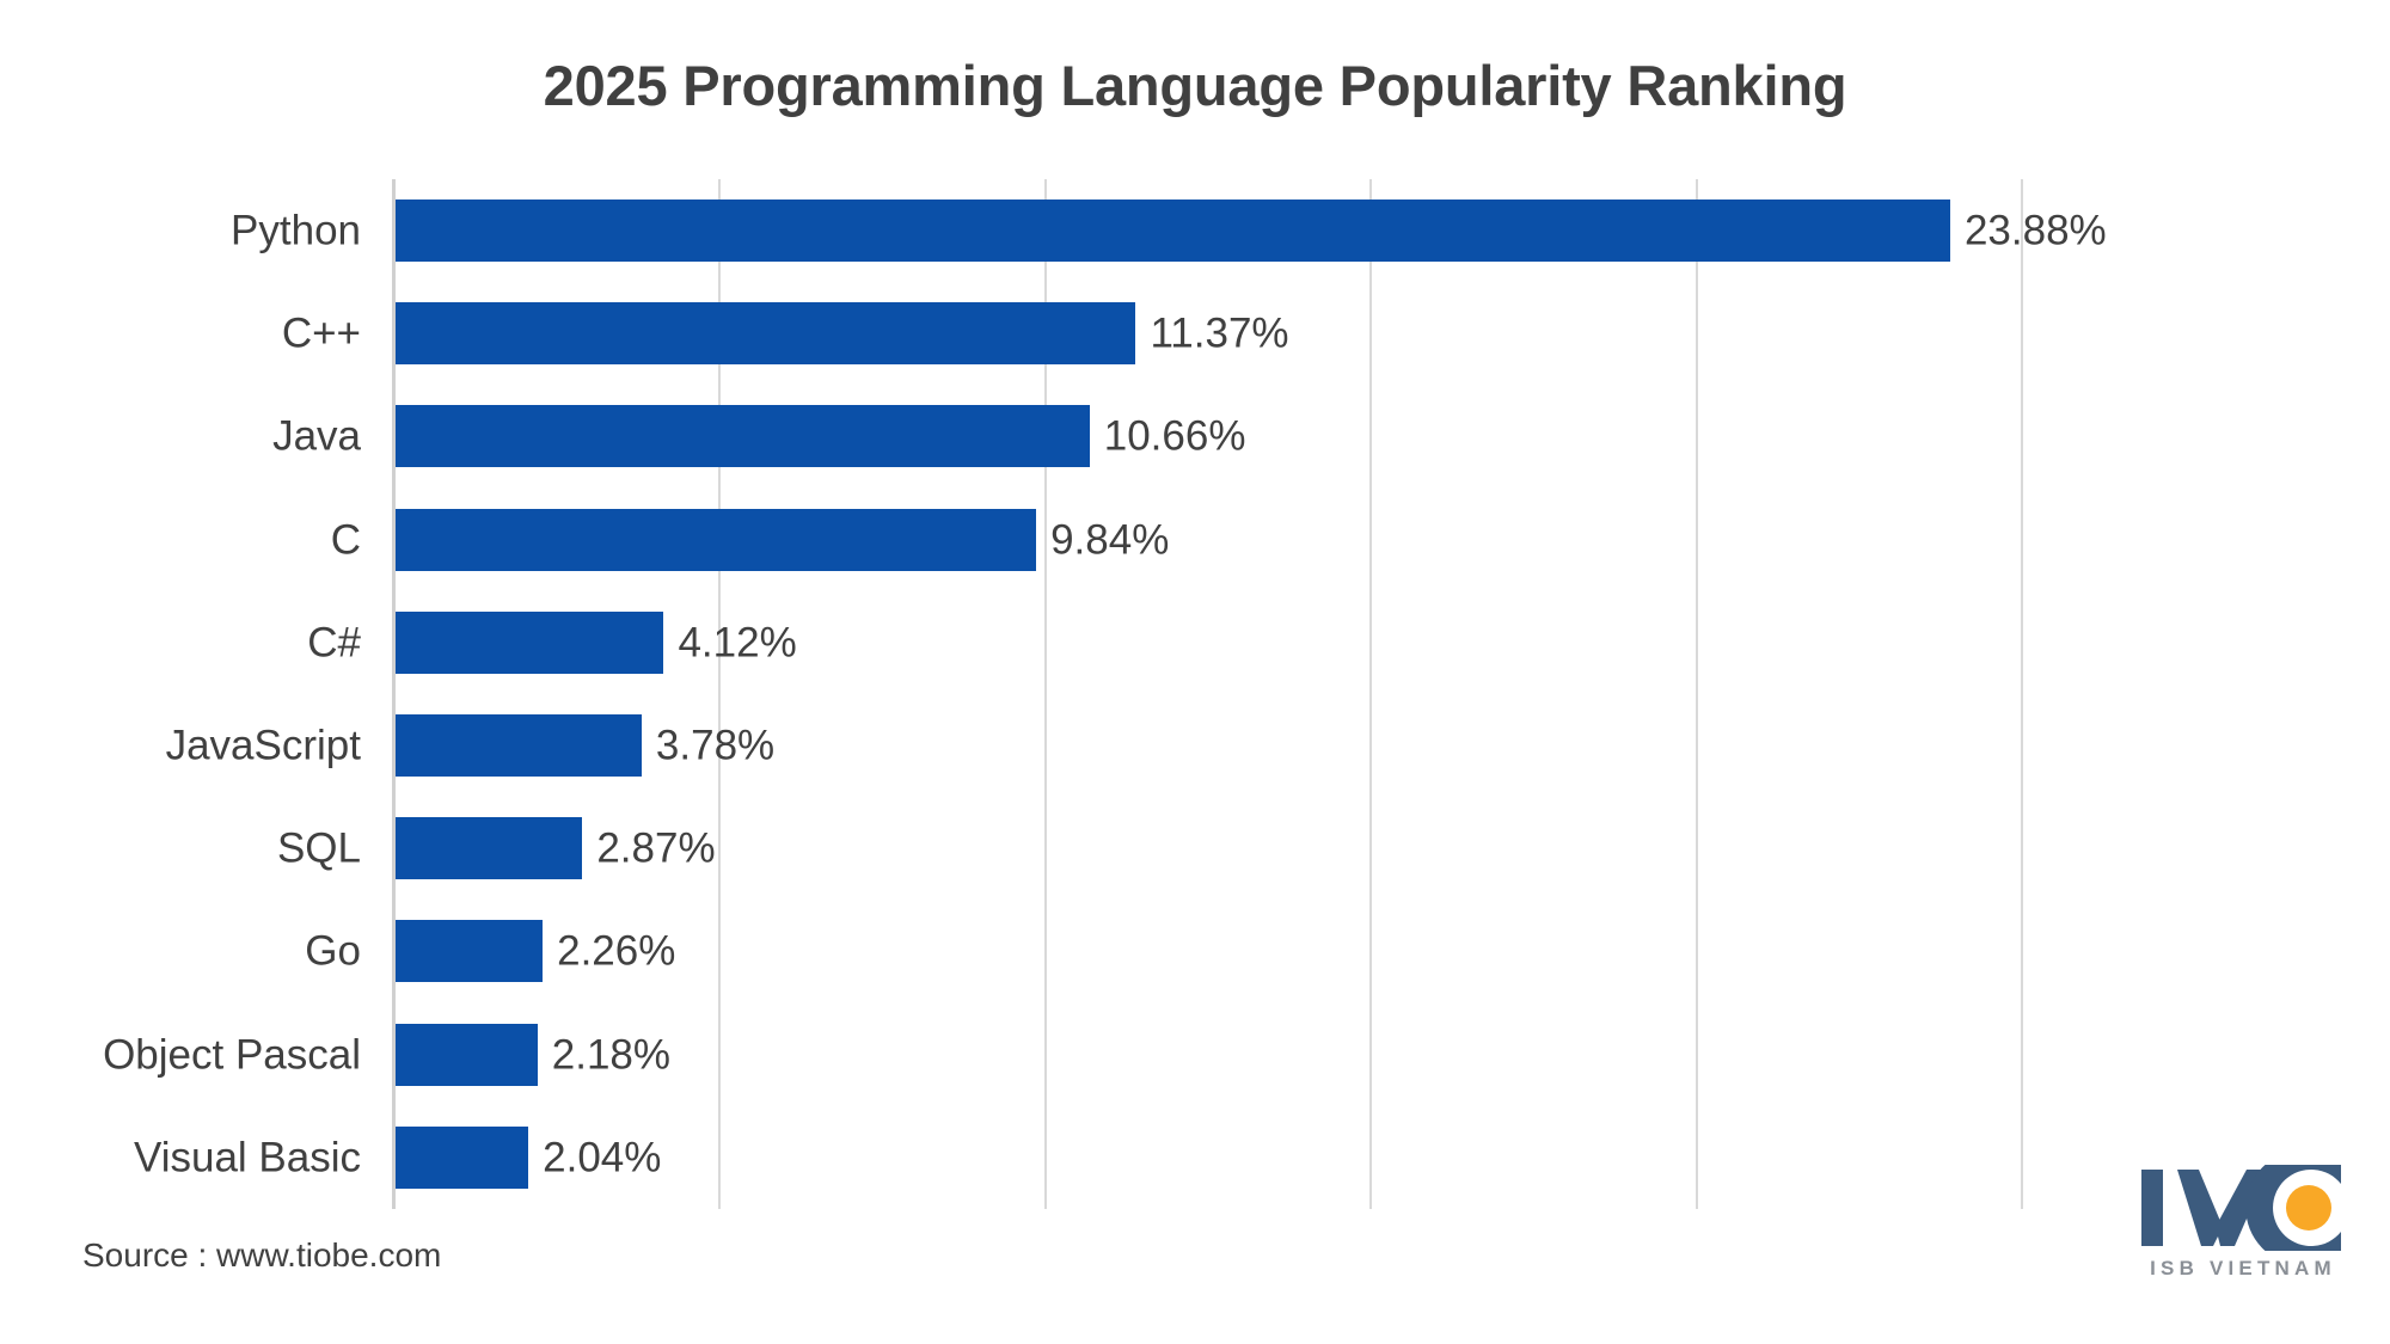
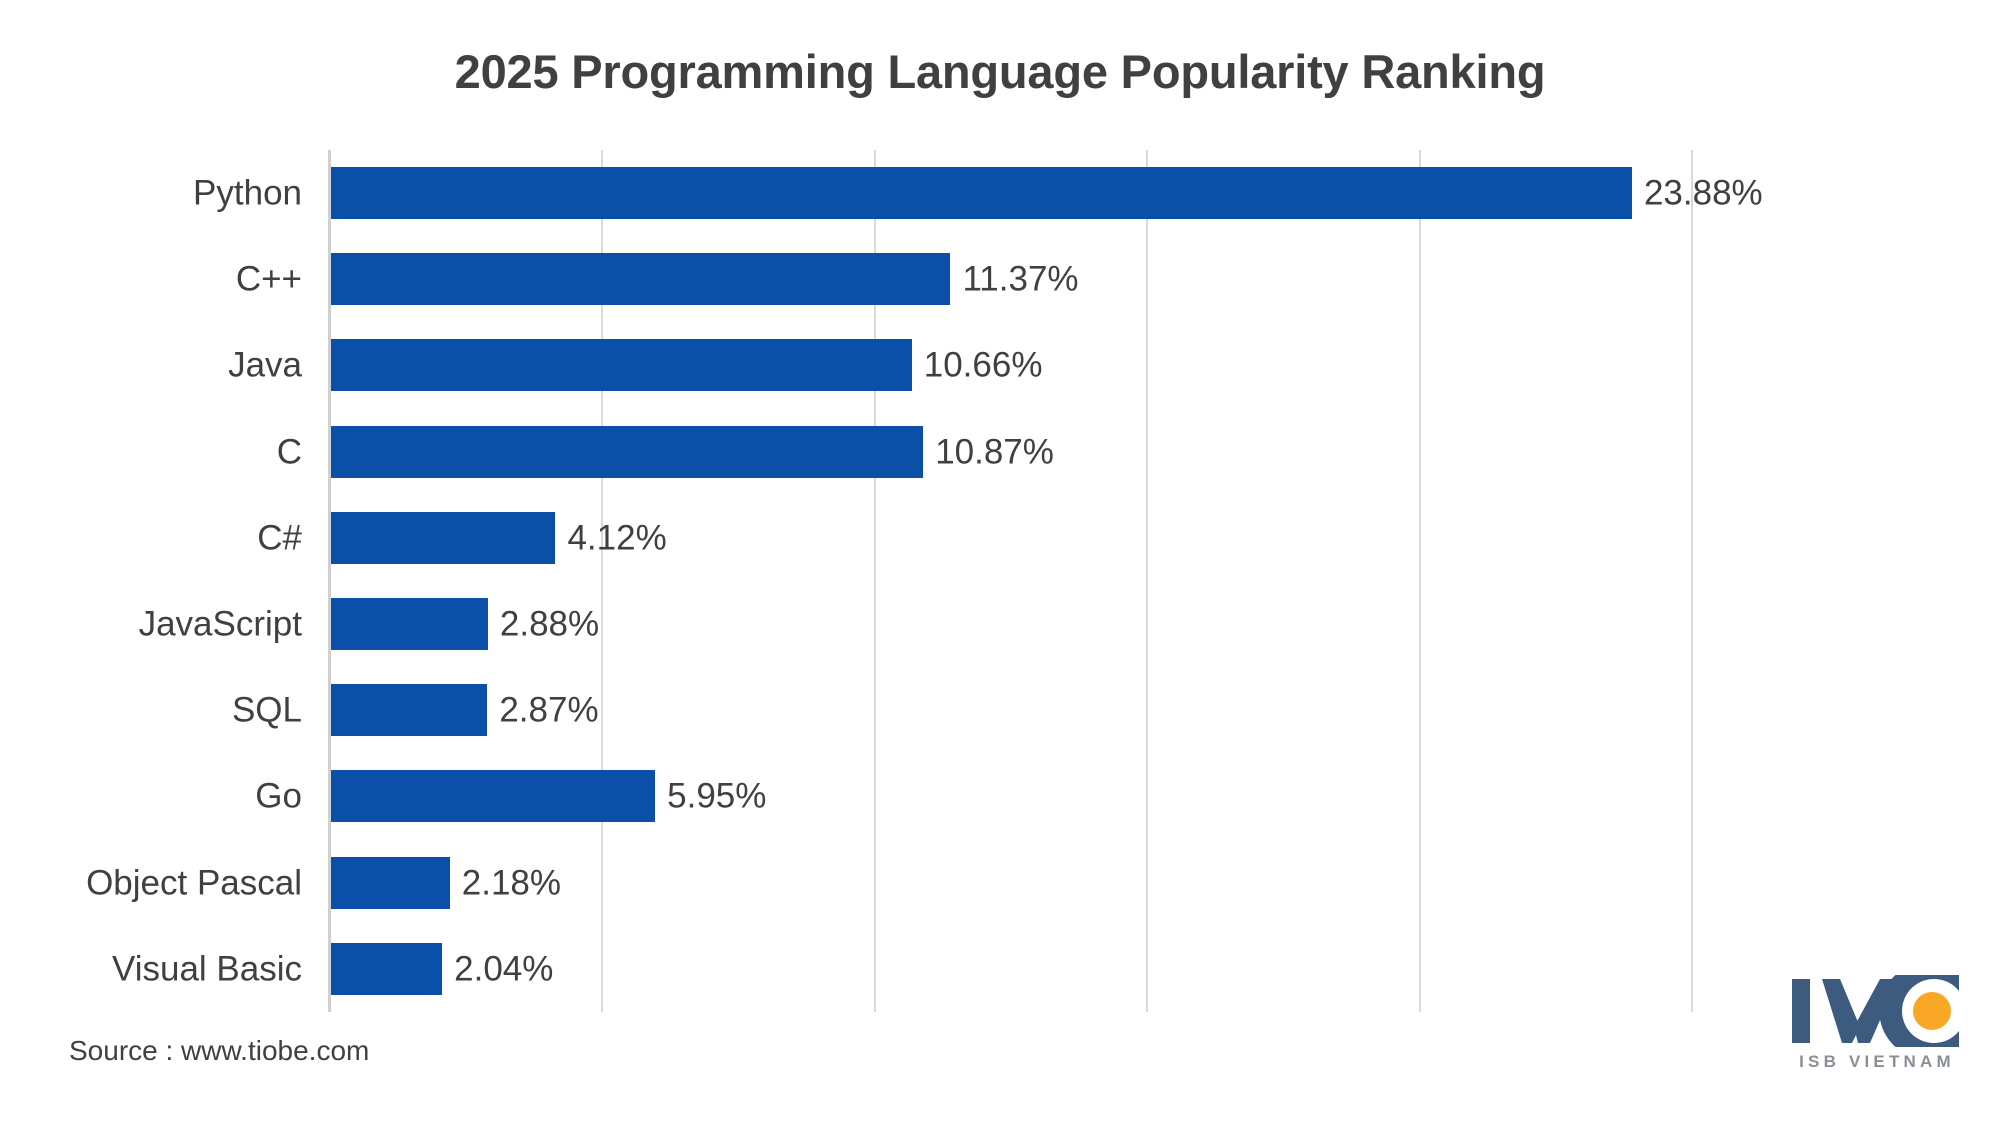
C: 9.84% -> 10.87%
JavaScript: 3.78% -> 2.88%
Go: 2.26% -> 5.95%
